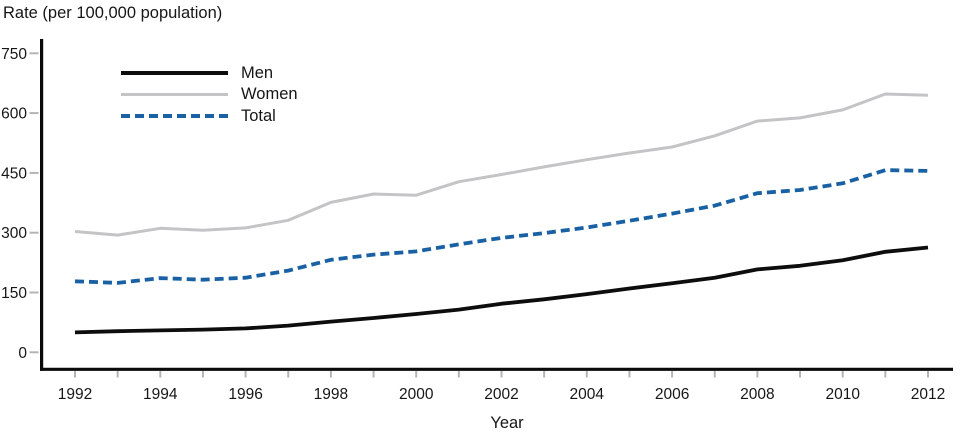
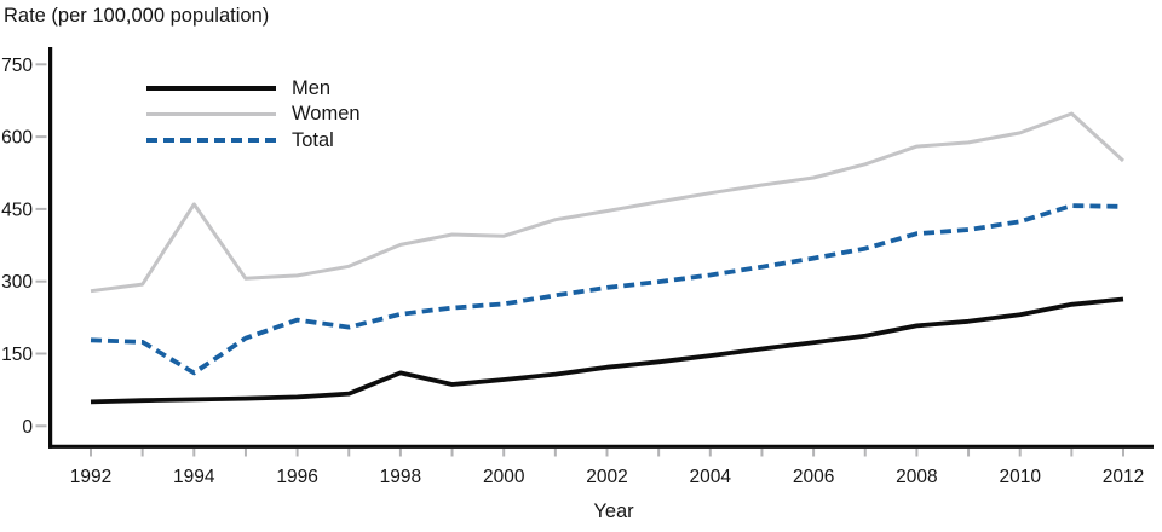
Women/1992: 300 -> 280
Women/1994: 310 -> 460
Total/1994: 190 -> 110
Total/1996: 190 -> 220
Men/1998: 80 -> 110
Women/2012: 640 -> 550
